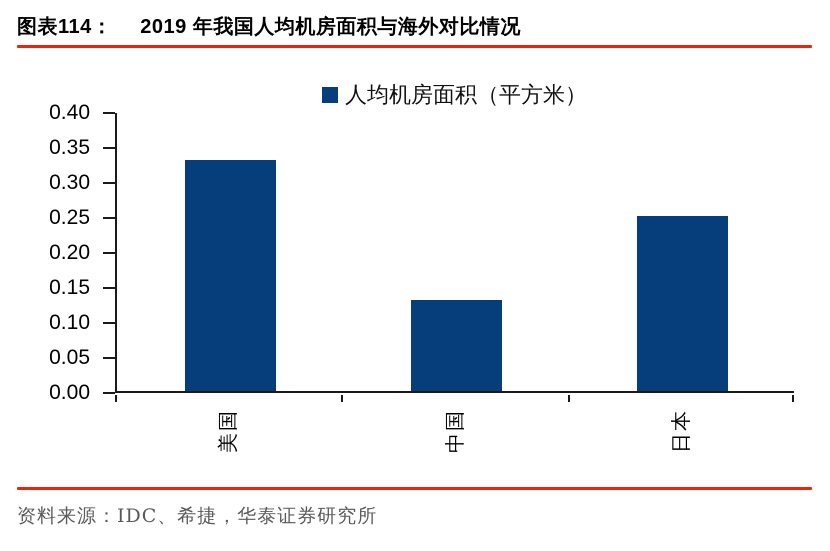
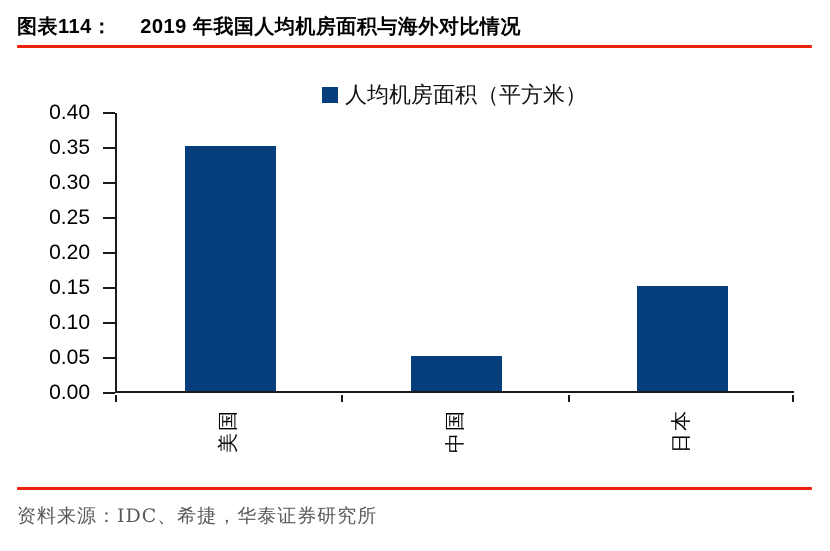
美国: 0.33 -> 0.35
中国: 0.13 -> 0.05
日本: 0.25 -> 0.15
